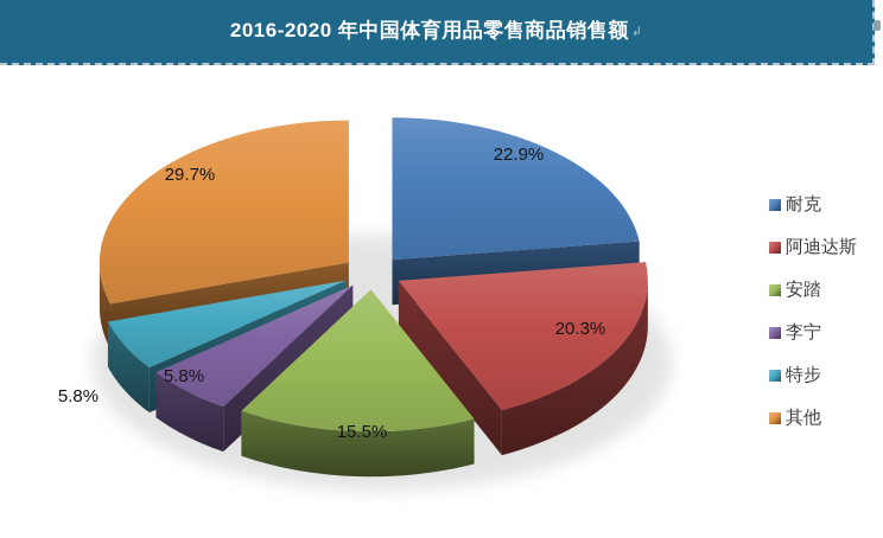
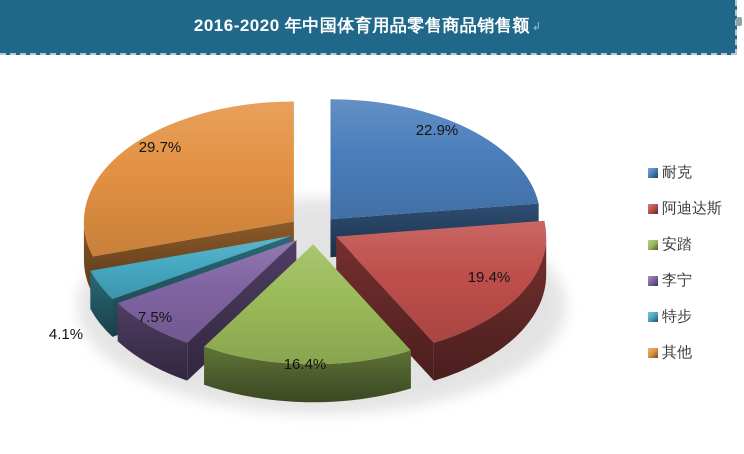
阿迪达斯: 20.3% -> 19.4%
安踏: 15.5% -> 16.4%
李宁: 5.8% -> 7.5%
特步: 5.8% -> 4.1%
